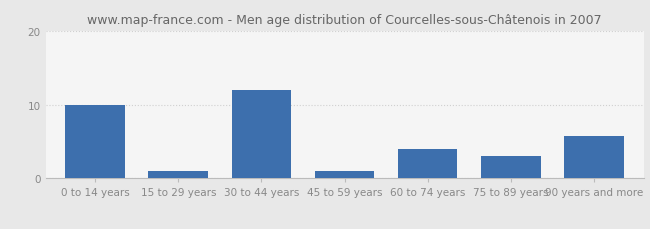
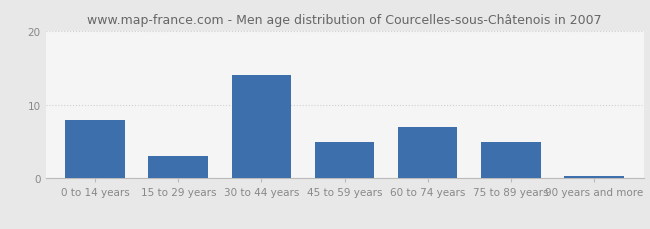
0 to 14 years: 10.0 -> 8.0
15 to 29 years: 1.0 -> 3.0
30 to 44 years: 12.0 -> 14.0
45 to 59 years: 1.0 -> 5.0
60 to 74 years: 4.0 -> 7.0
75 to 89 years: 3.0 -> 5.0
90 years and more: 5.8 -> 0.3
